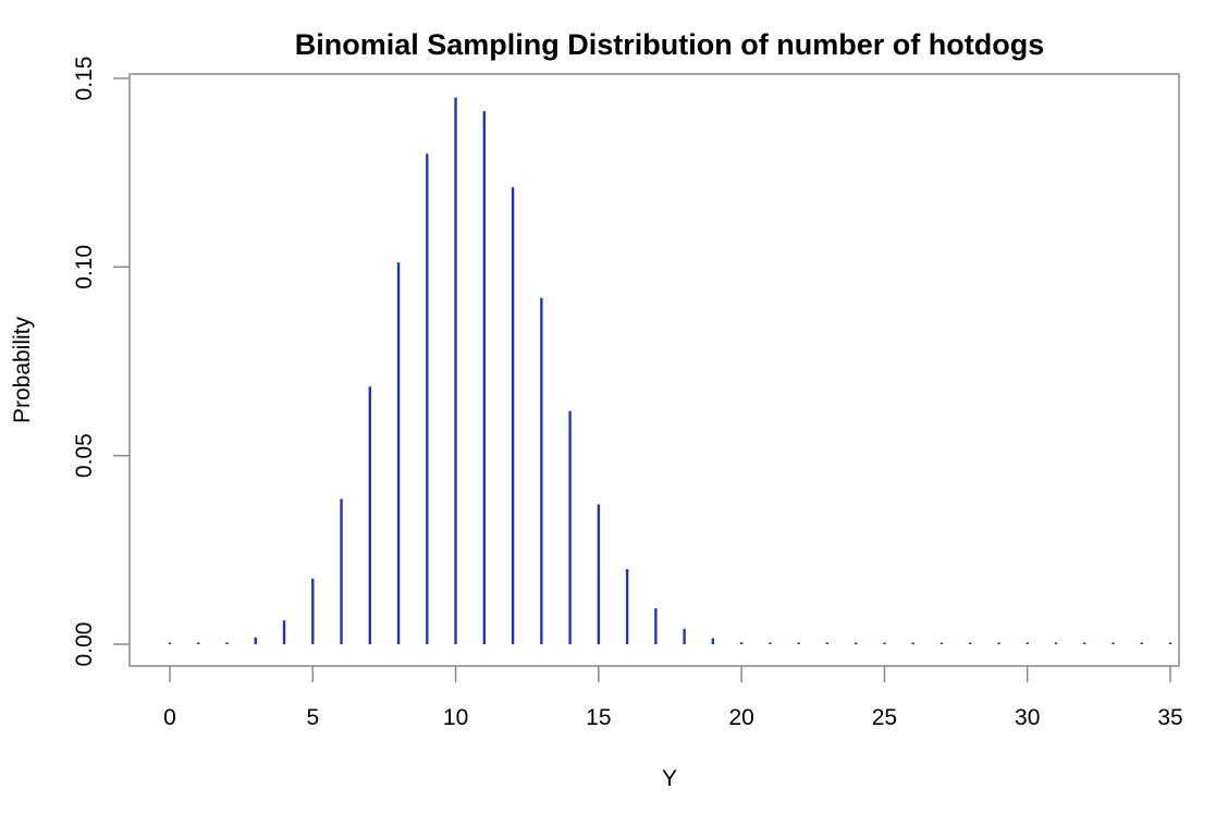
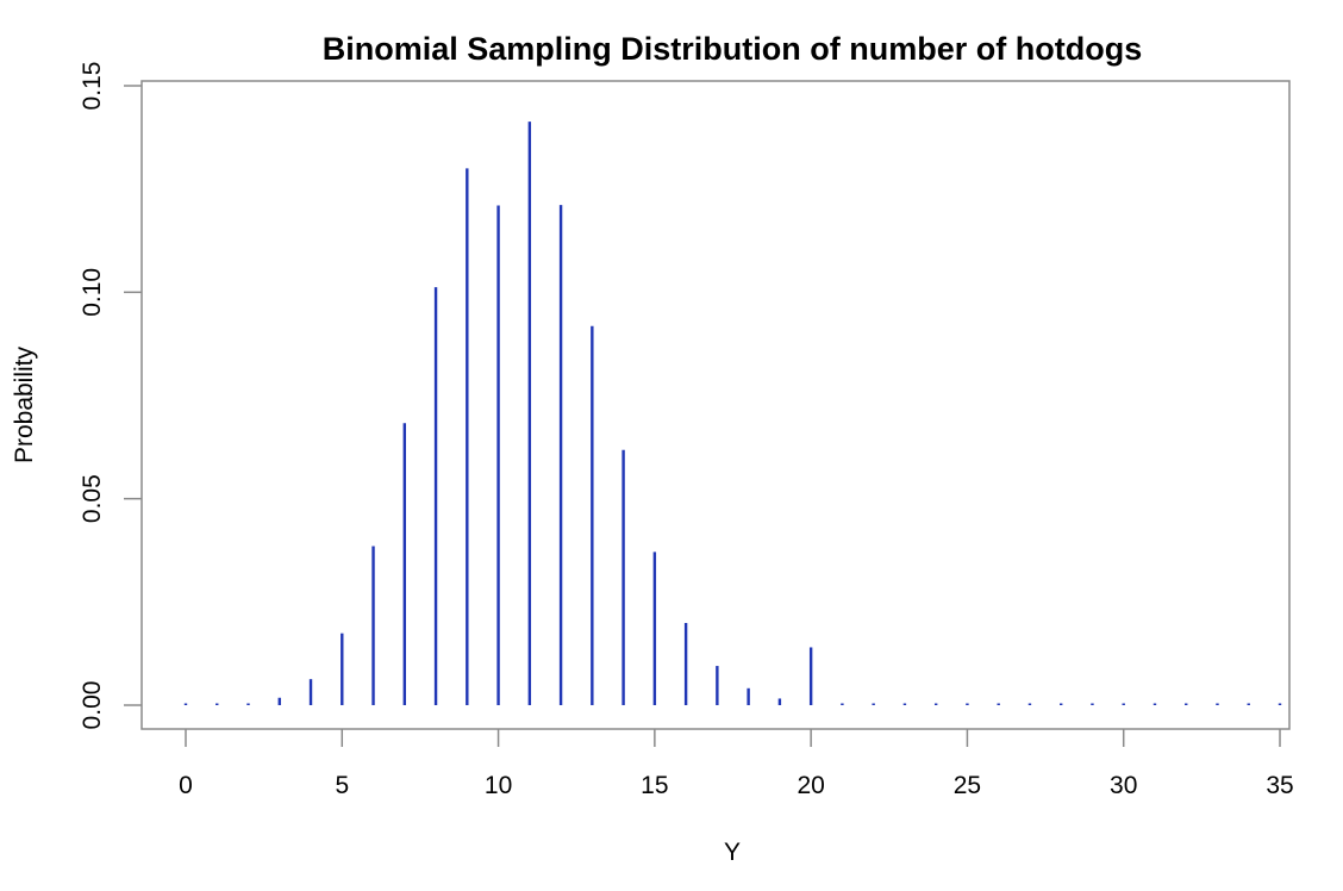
10: 0.145 -> 0.121
20: 0.001 -> 0.014
